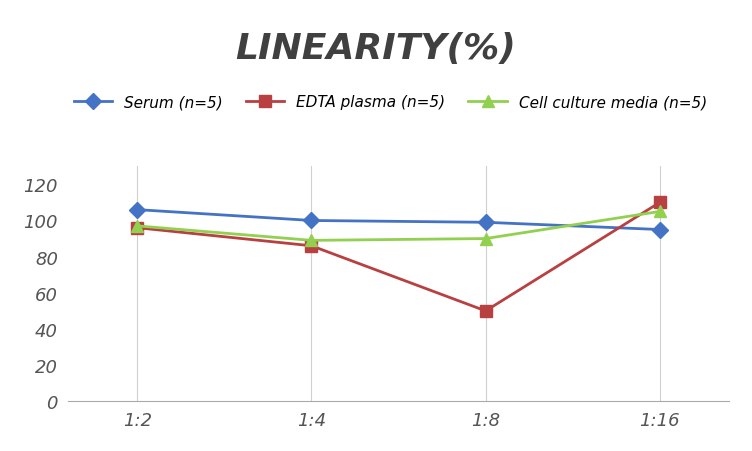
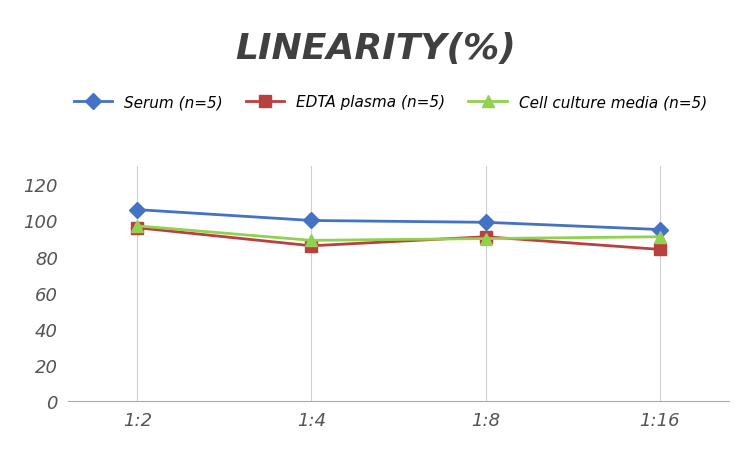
EDTA plasma (n=5)/1:8: 50 -> 91
EDTA plasma (n=5)/1:16: 110 -> 84
Cell culture media (n=5)/1:16: 105 -> 91
